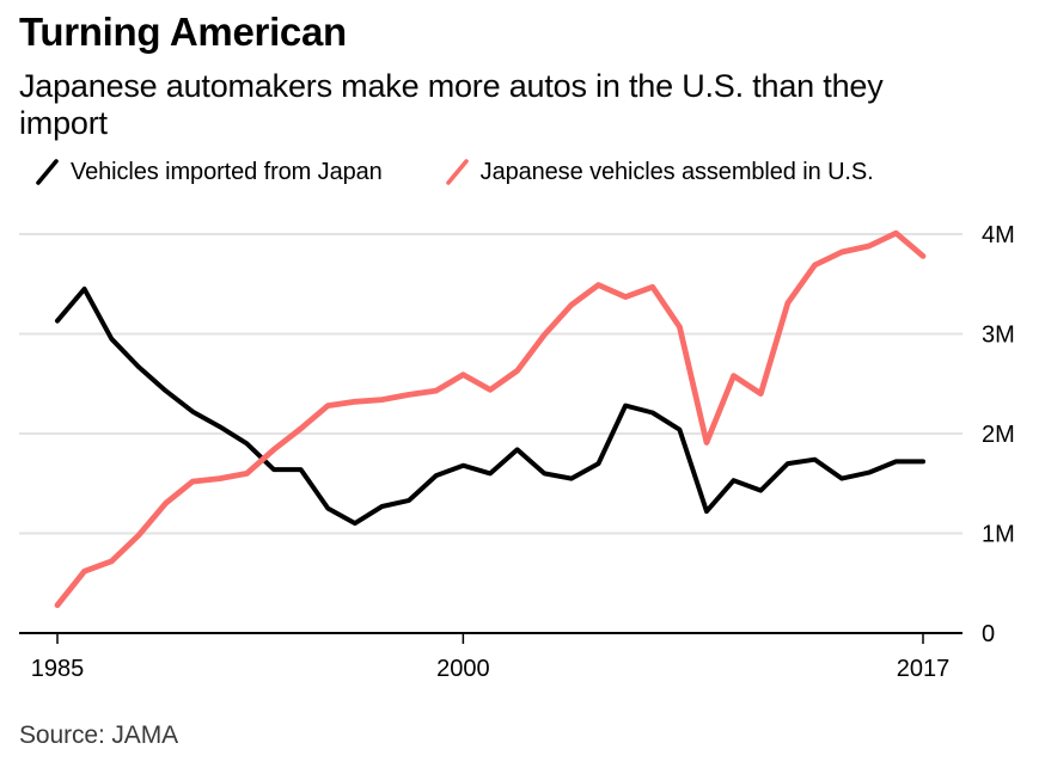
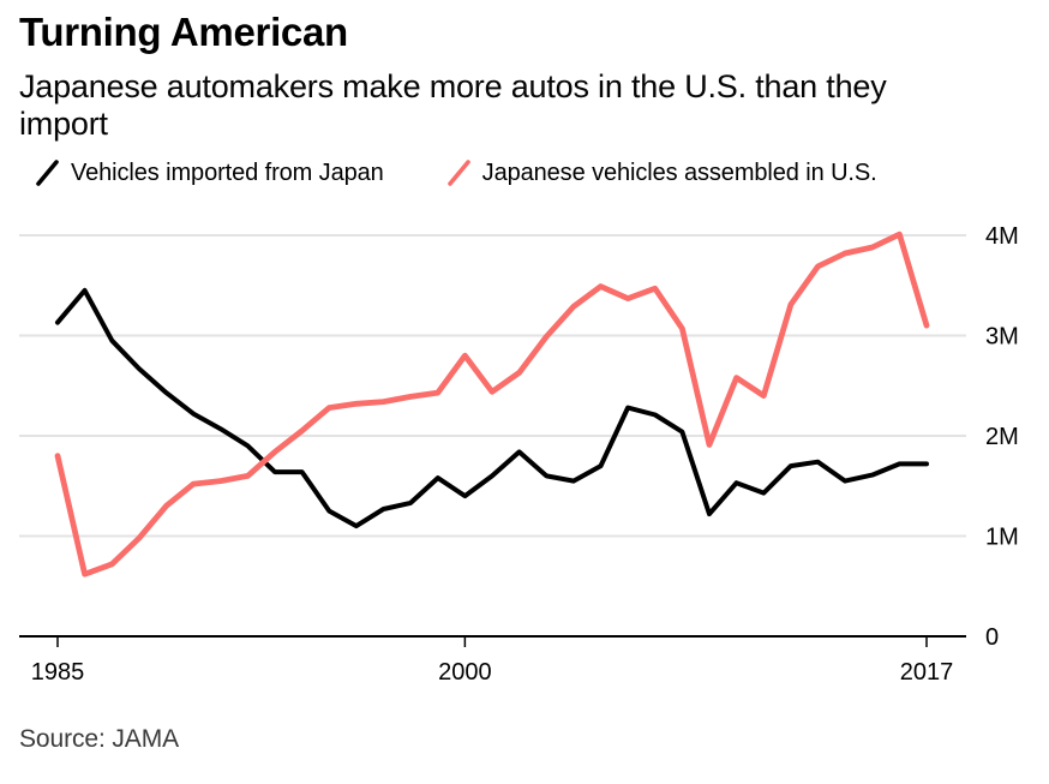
Japanese vehicles assembled in U.S./1985: 0.3M -> 1.8M
Vehicles imported from Japan/2000: 1.7M -> 1.4M
Japanese vehicles assembled in U.S./2000: 2.6M -> 2.8M
Japanese vehicles assembled in U.S./2017: 3.8M -> 3.1M
